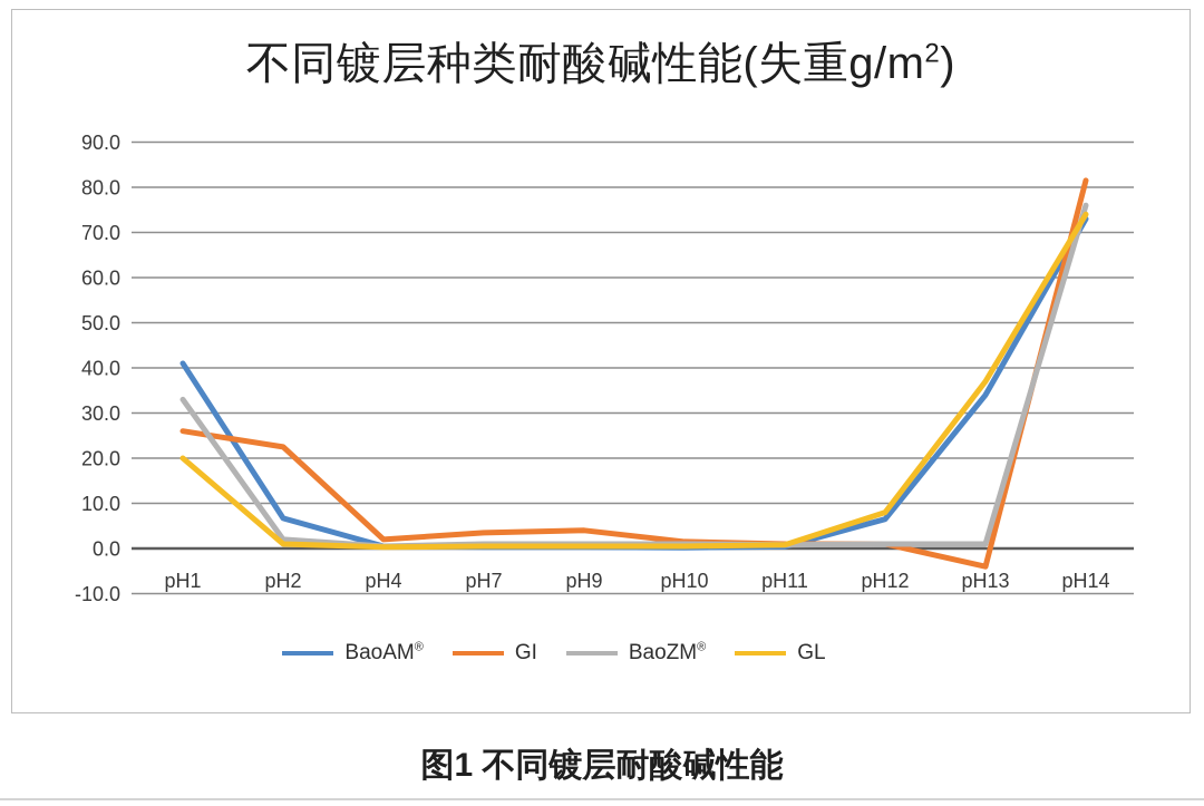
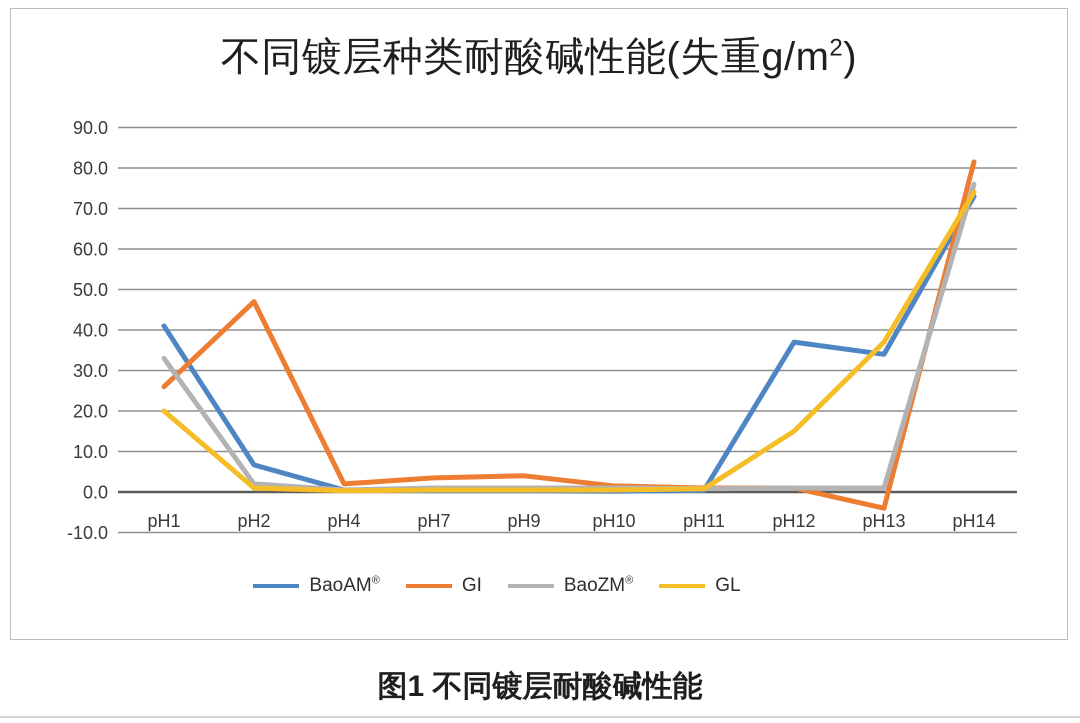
GI/pH2: 22 -> 47
BaoAM/pH12: 6 -> 37
GL/pH12: 8 -> 15
